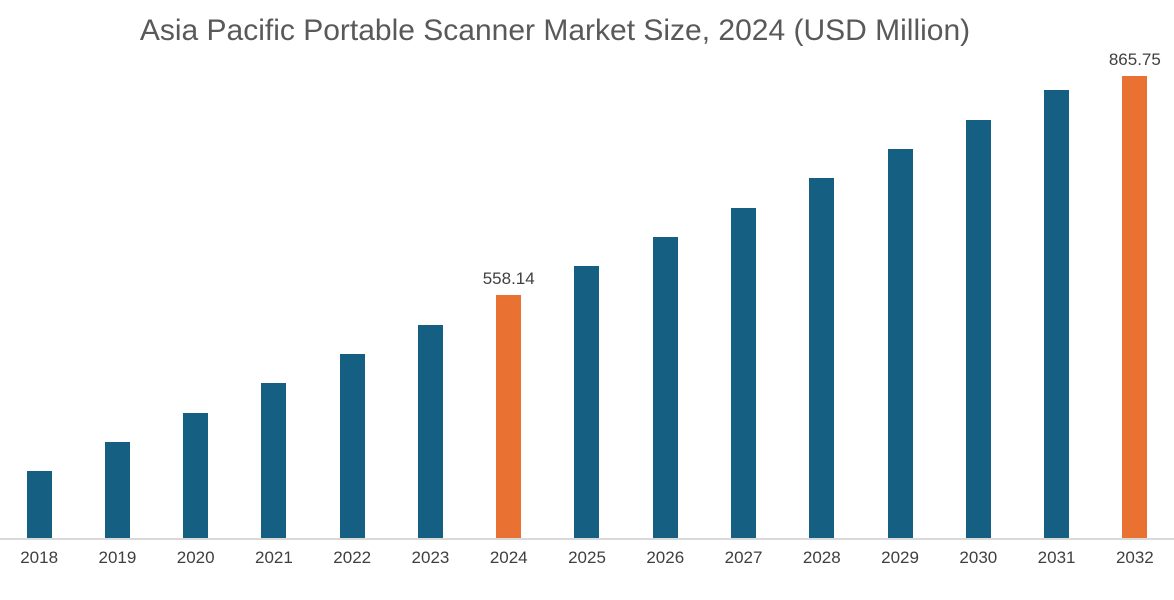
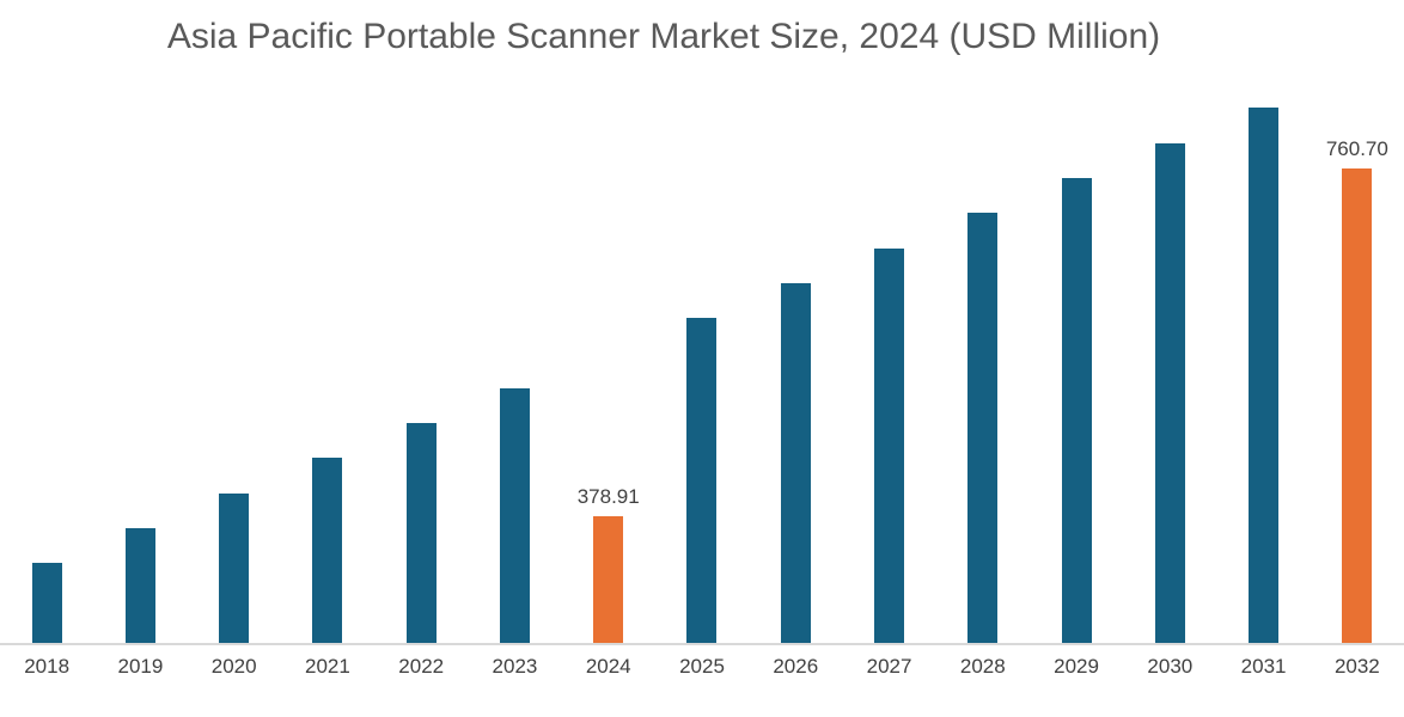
2024: 558.14 -> 378.91
2032: 865.75 -> 760.70
